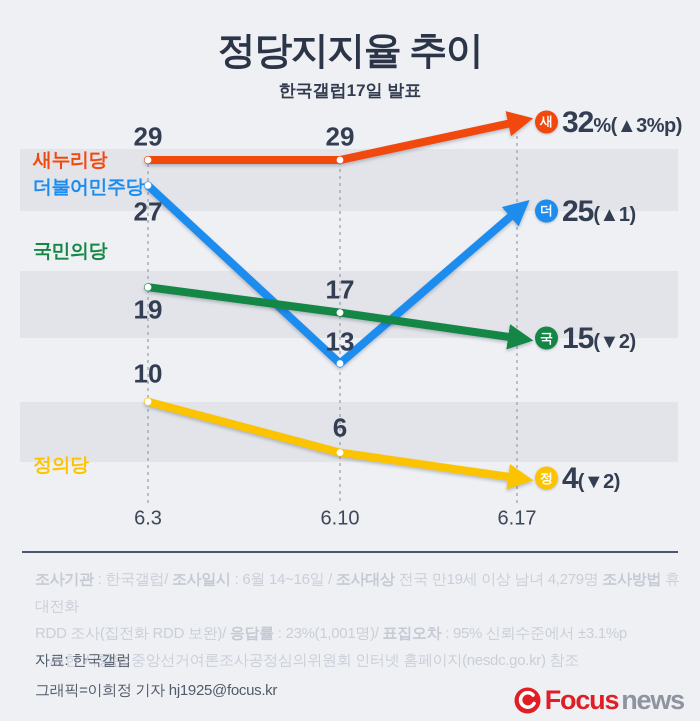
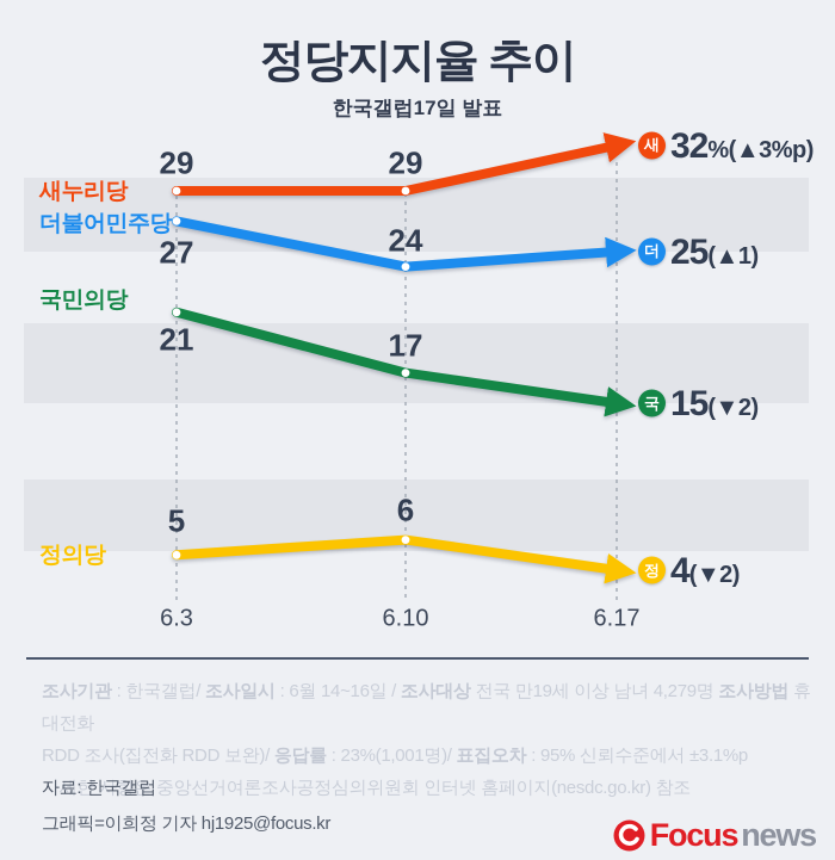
국민의당/6.3: 19 -> 21
정의당/6.3: 10 -> 5
더불어민주당/6.10: 13 -> 24
